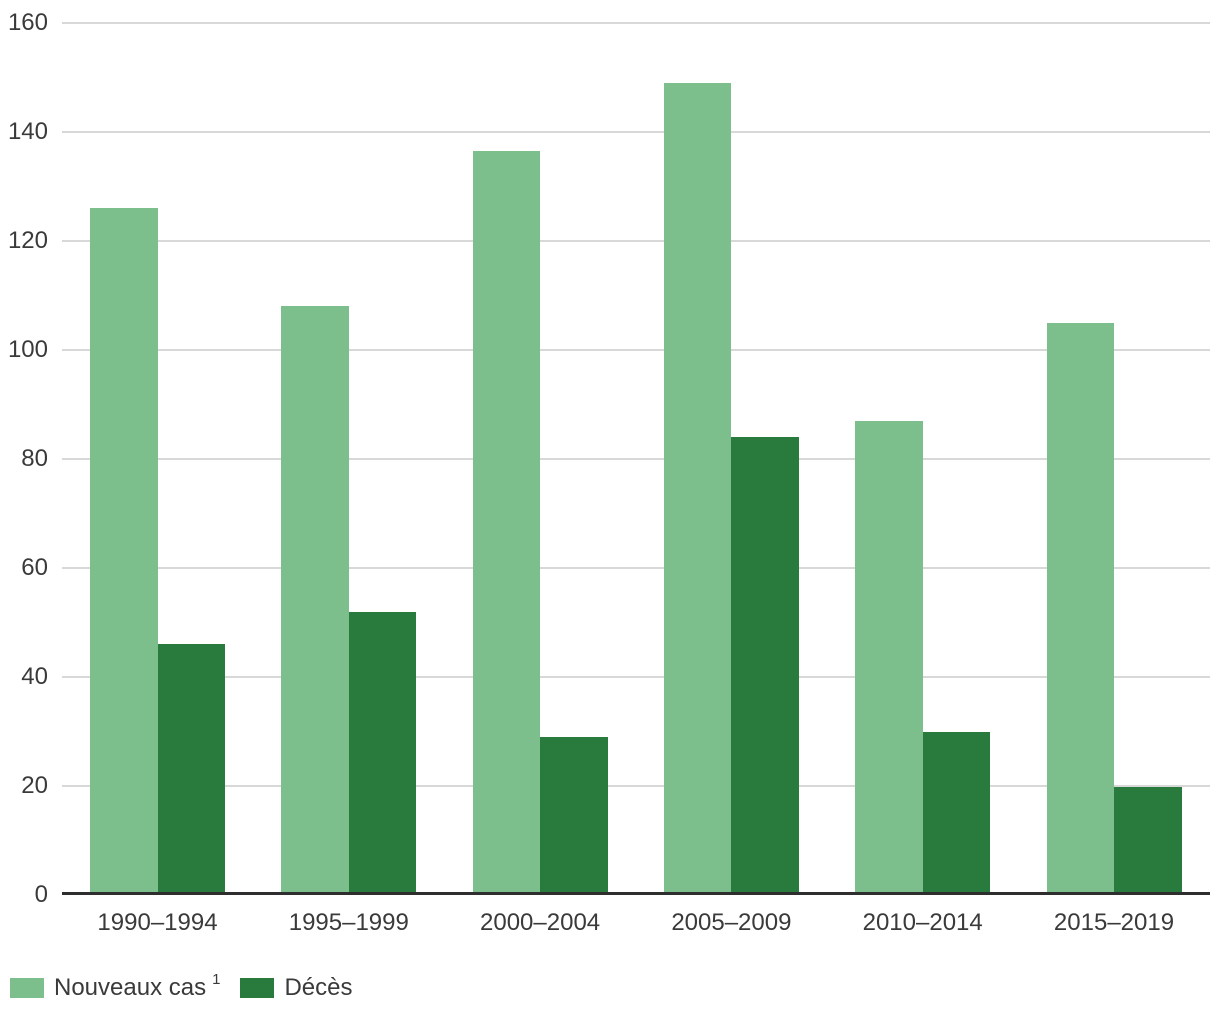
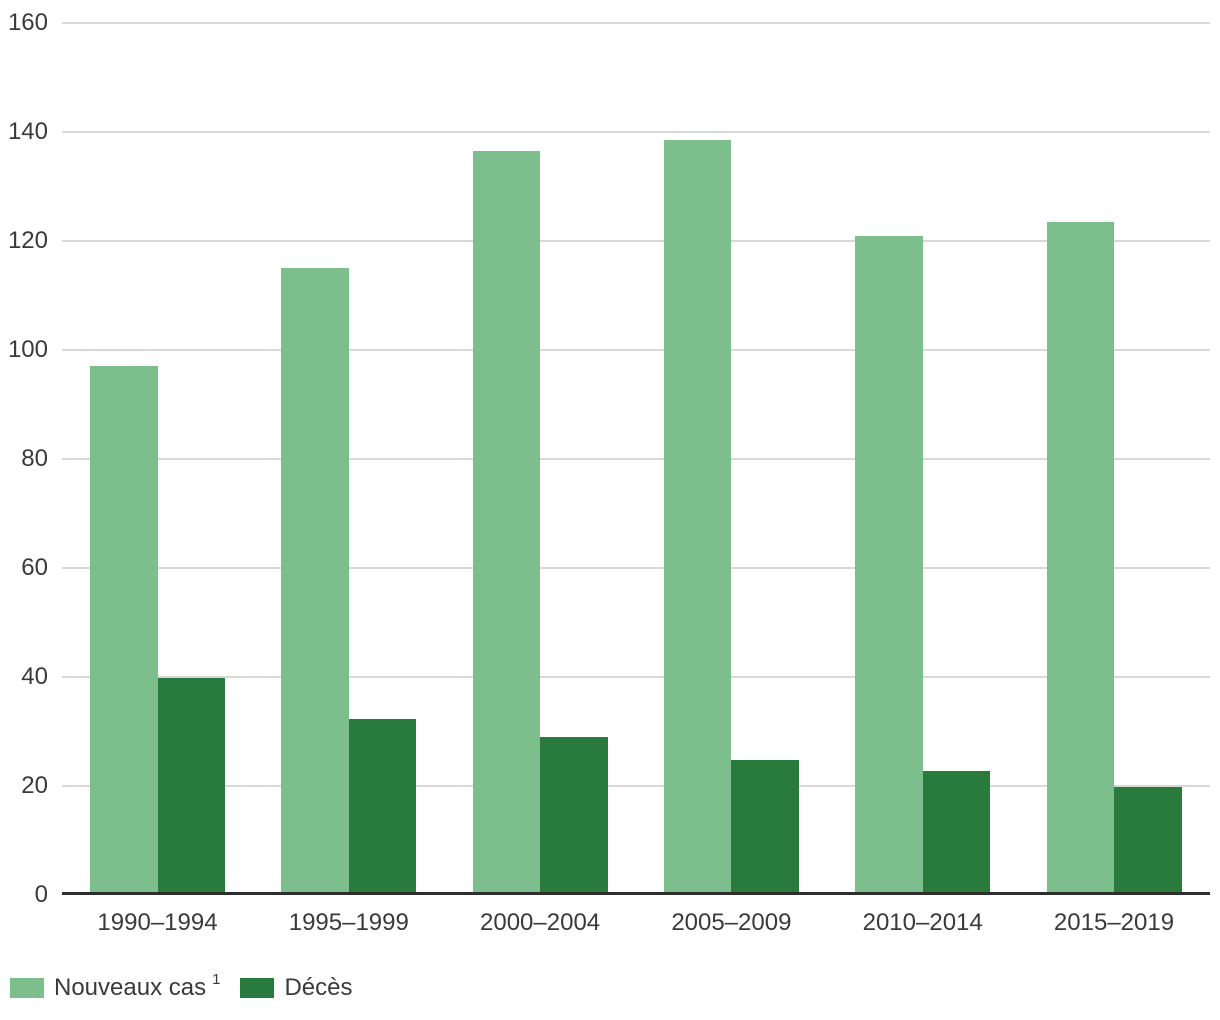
Nouveaux cas/1990–1994: 126 -> 97
Décès/1990–1994: 46 -> 40
Nouveaux cas/1995–1999: 108 -> 115
Décès/1995–1999: 52 -> 32
Nouveaux cas/2005–2009: 149 -> 138
Décès/2005–2009: 84 -> 25
Nouveaux cas/2010–2014: 87 -> 121
Décès/2010–2014: 30 -> 23
Nouveaux cas/2015–2019: 105 -> 124
